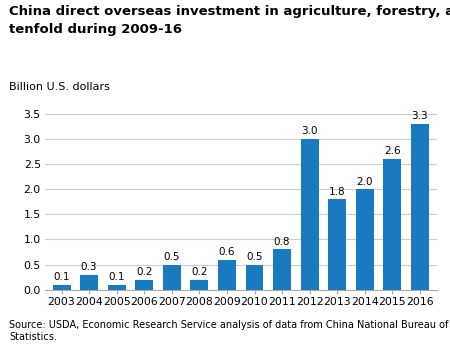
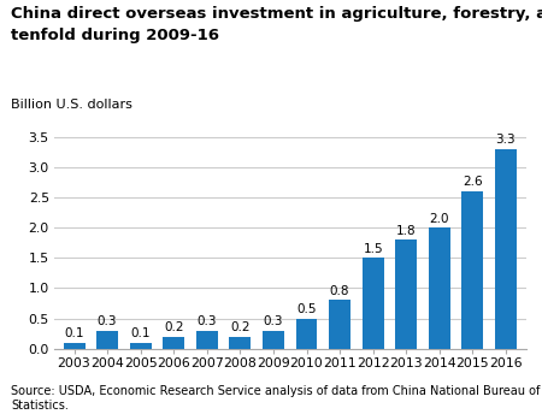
2007: 0.5 -> 0.3
2009: 0.6 -> 0.3
2012: 3.0 -> 1.5
